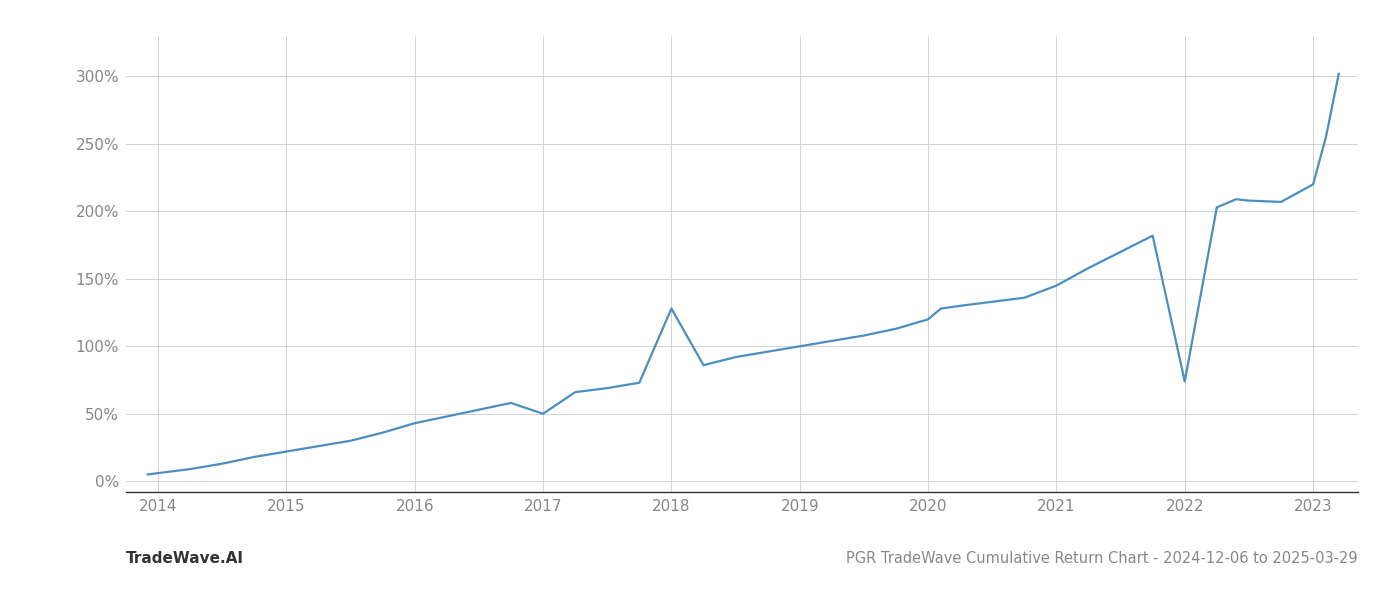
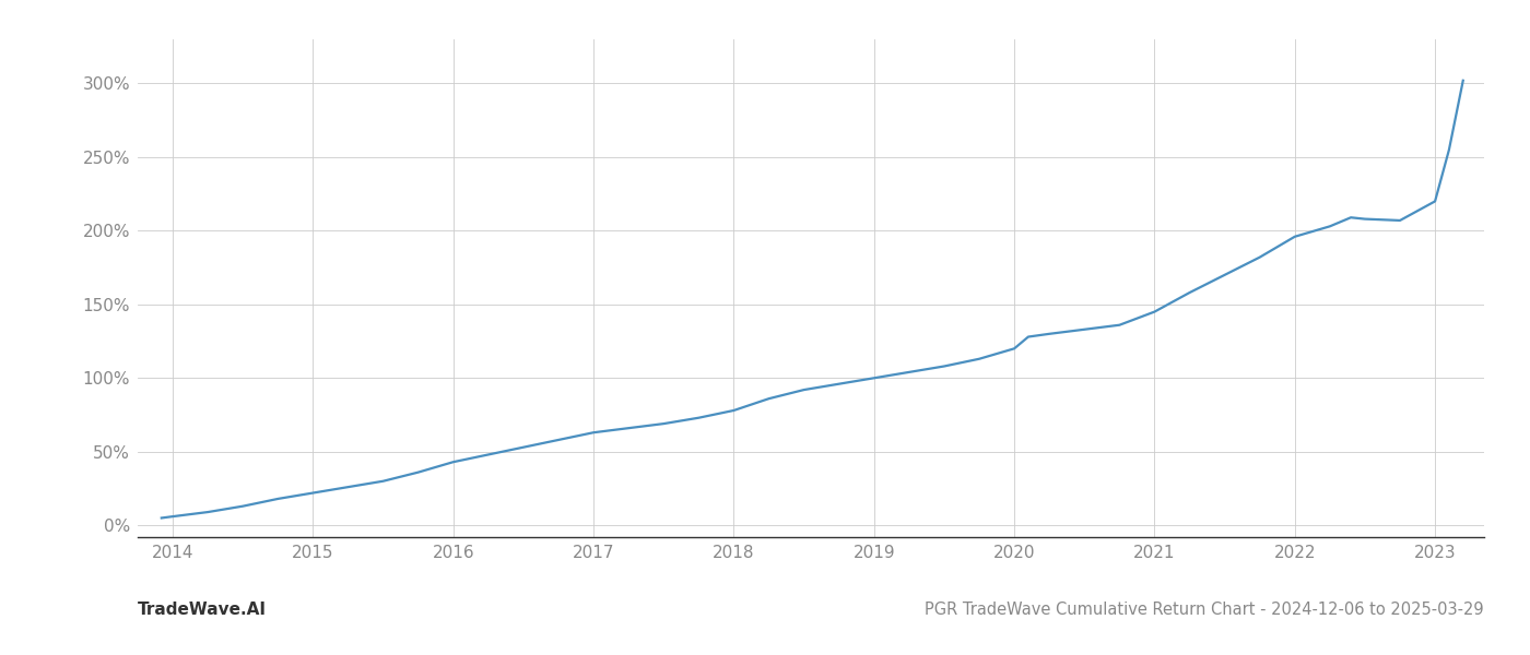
2017: 50% -> 63%
2018: 128% -> 78%
2022: 74% -> 196%
